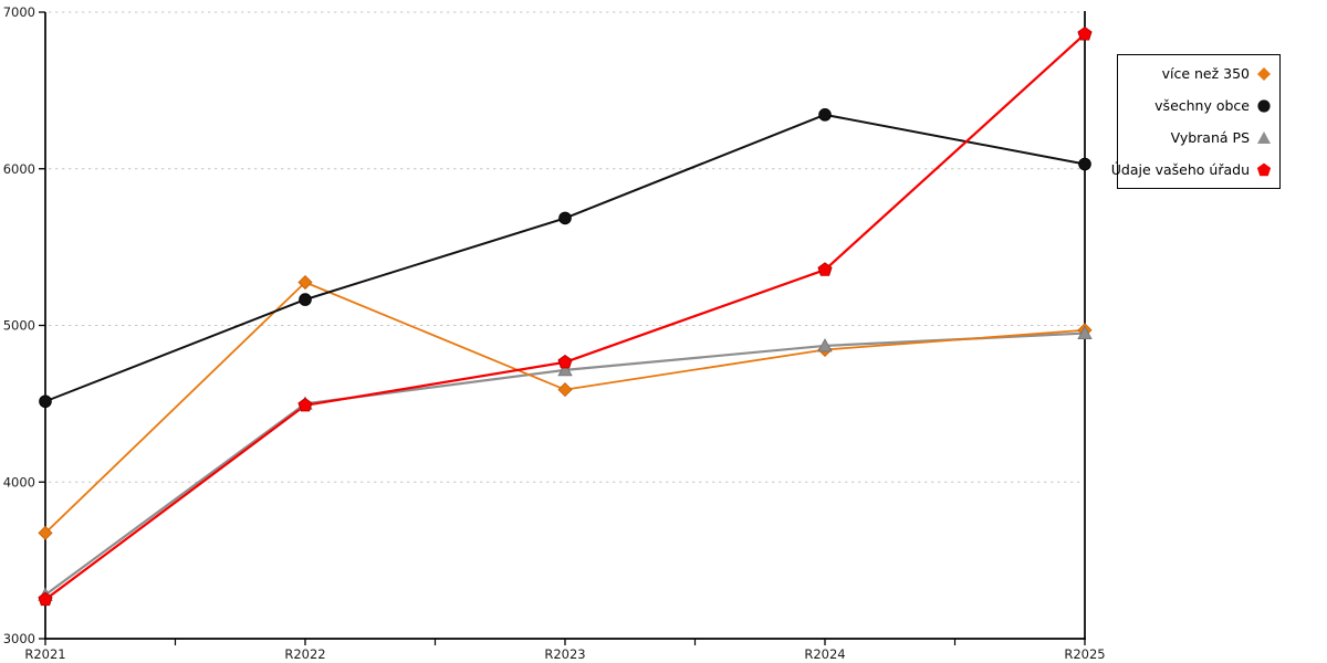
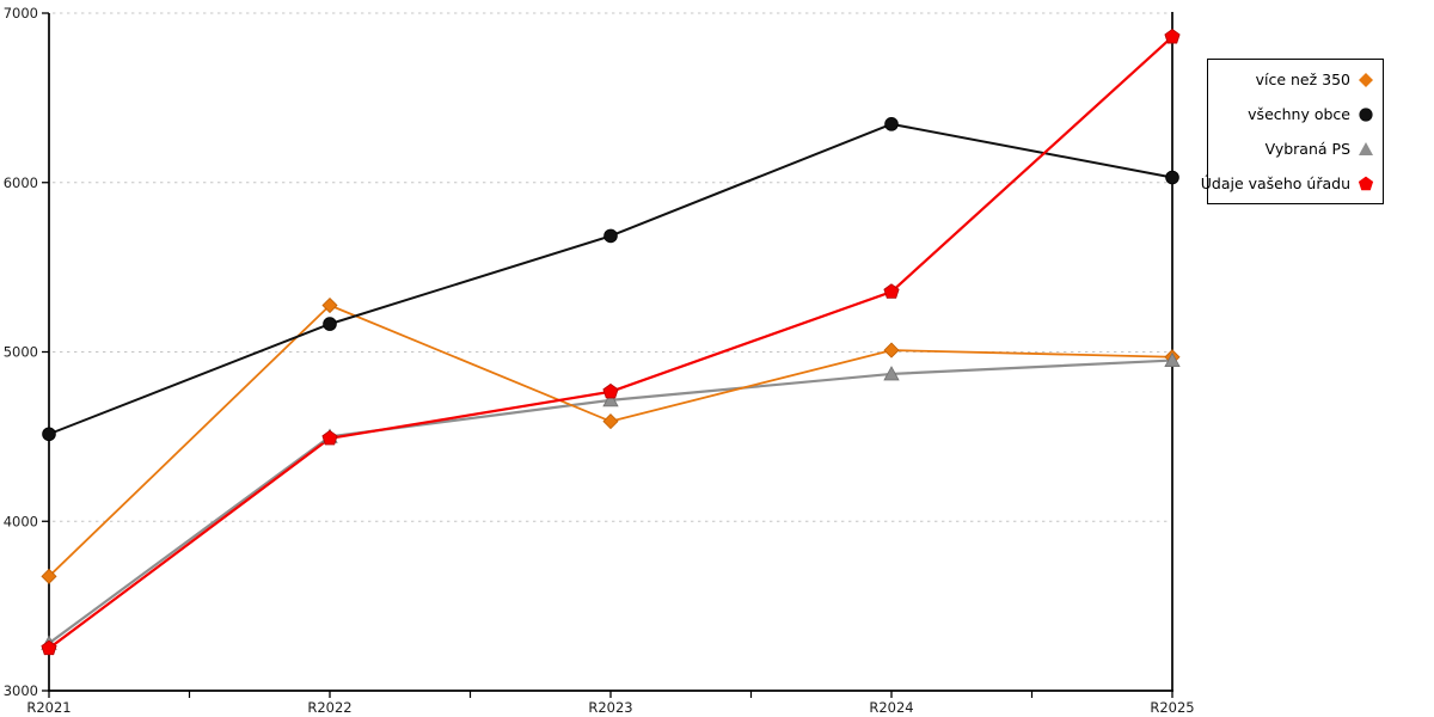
více než 350/R2024: 4840 -> 5010
